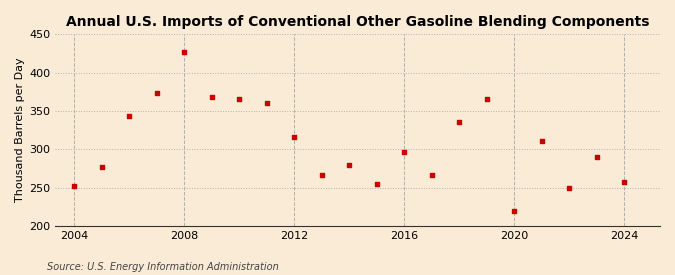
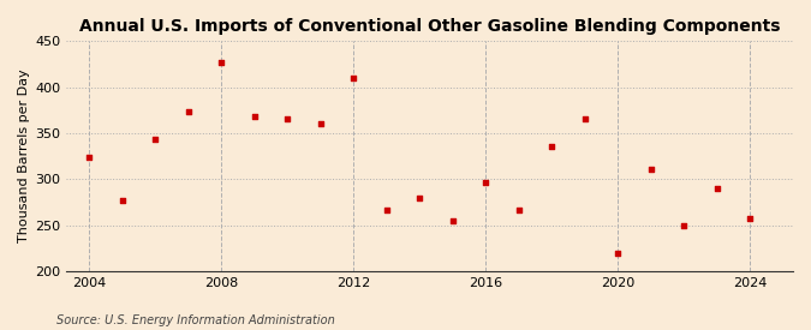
2004: 252 -> 324
2012: 316 -> 410
